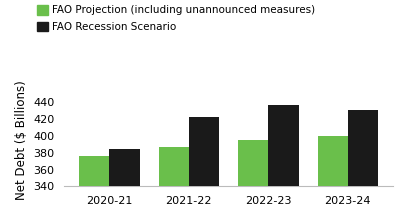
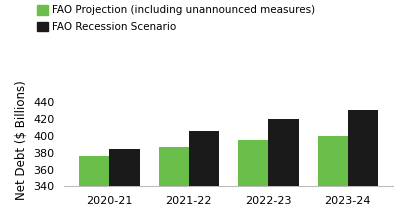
FAO Recession Scenario/2021-22: 422 -> 406
FAO Recession Scenario/2022-23: 436 -> 420
